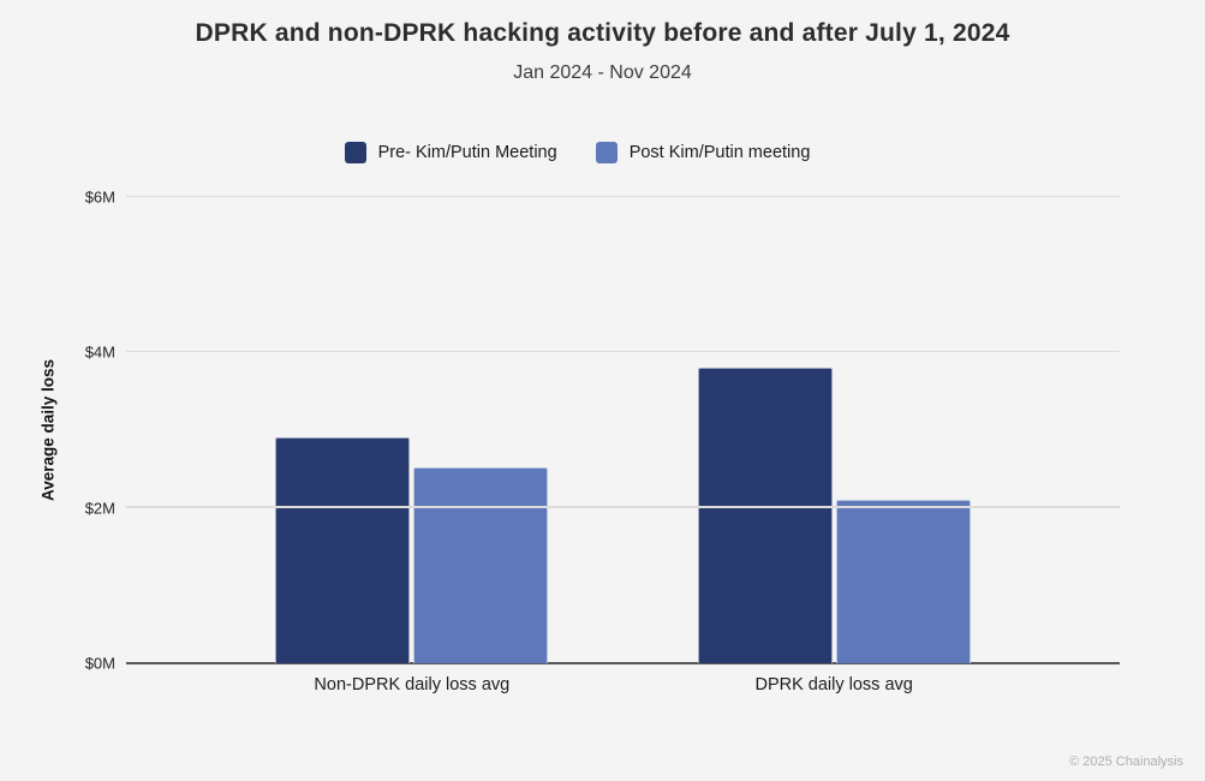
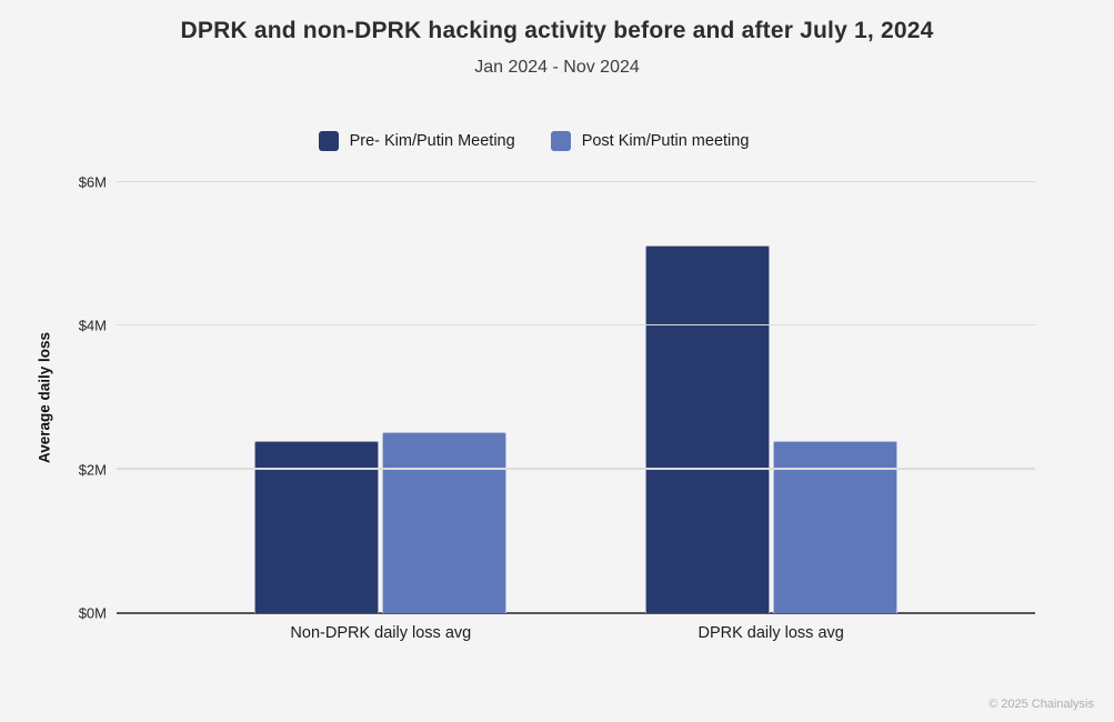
Pre- Kim/Putin Meeting/Non-DPRK daily loss avg: $2.9M -> $2.4M
Pre- Kim/Putin Meeting/DPRK daily loss avg: $3.8M -> $5.1M
Post Kim/Putin meeting/DPRK daily loss avg: $2.1M -> $2.4M
